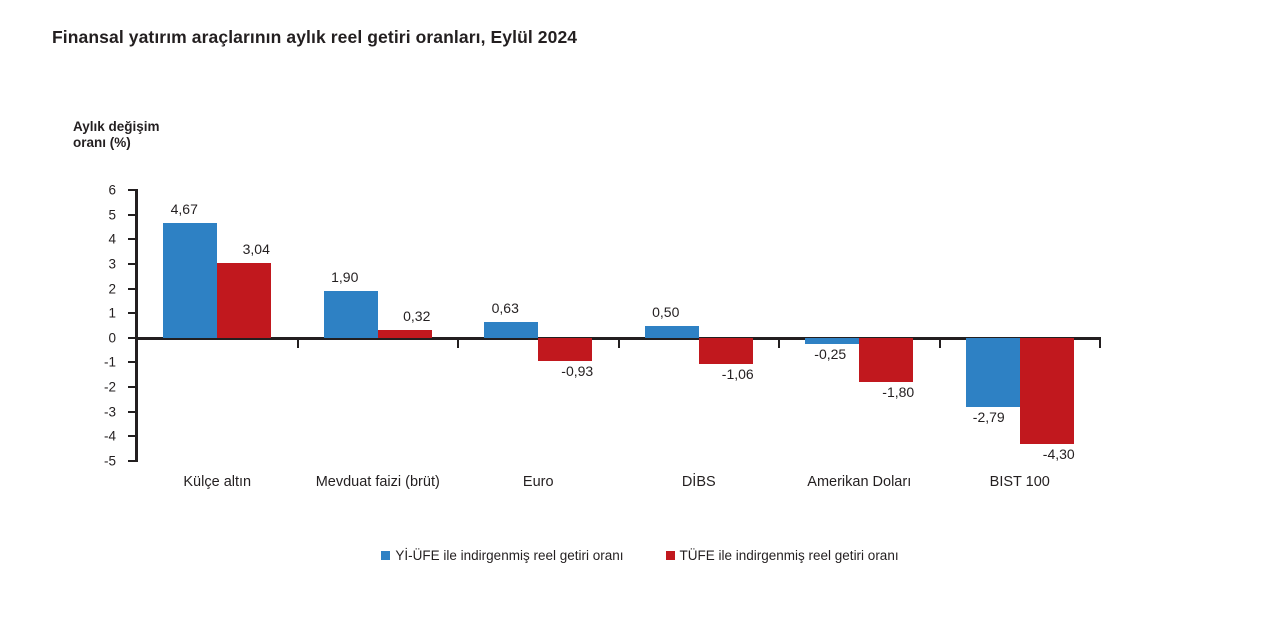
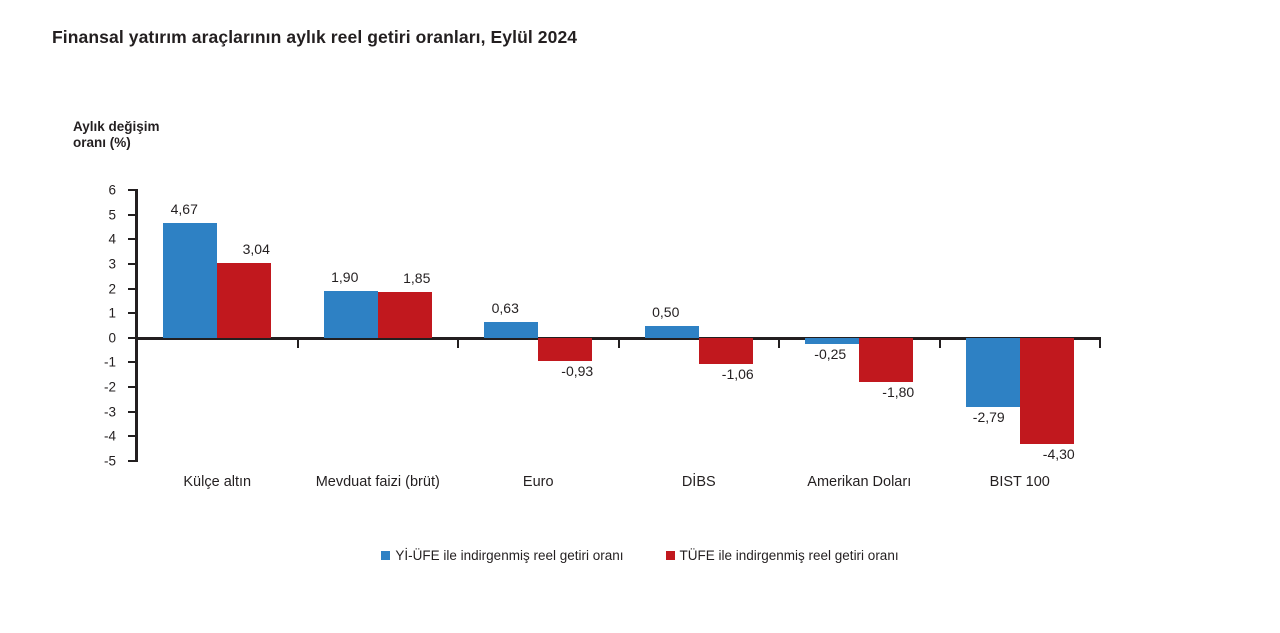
TÜFE ile indirgenmiş reel getiri oranı/Mevduat faizi (brüt): 0,32 -> 1,85
